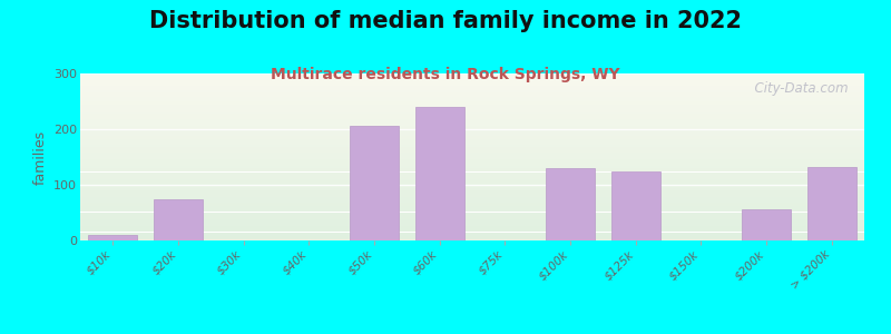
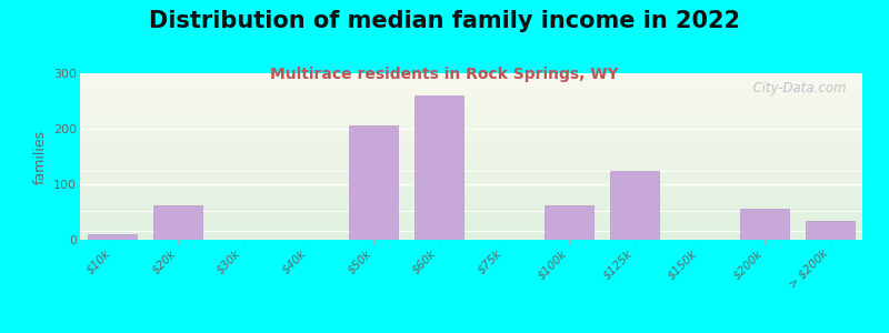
$20k: 74 -> 62
$60k: 240 -> 260
$100k: 130 -> 63
> $200k: 132 -> 35
